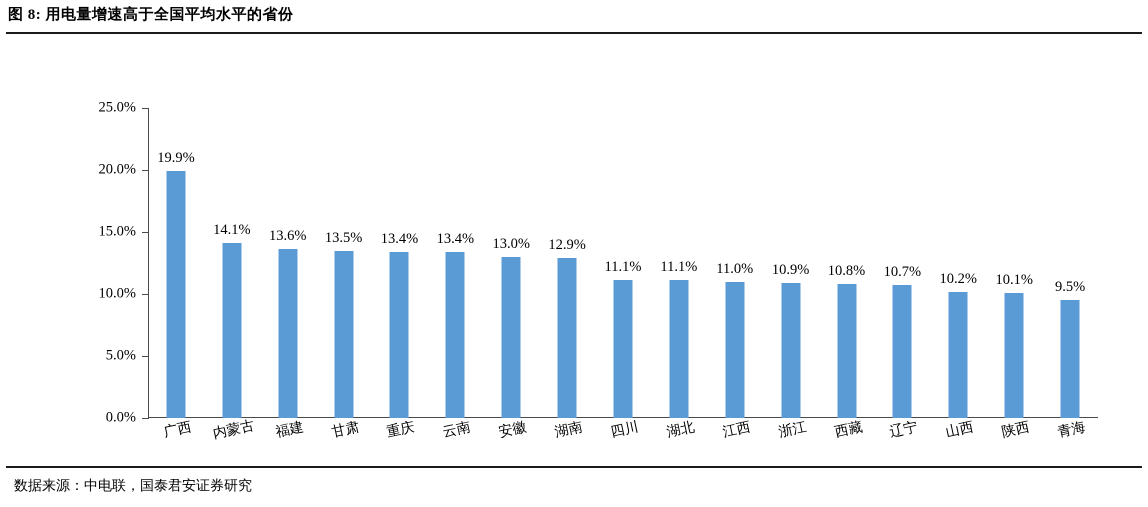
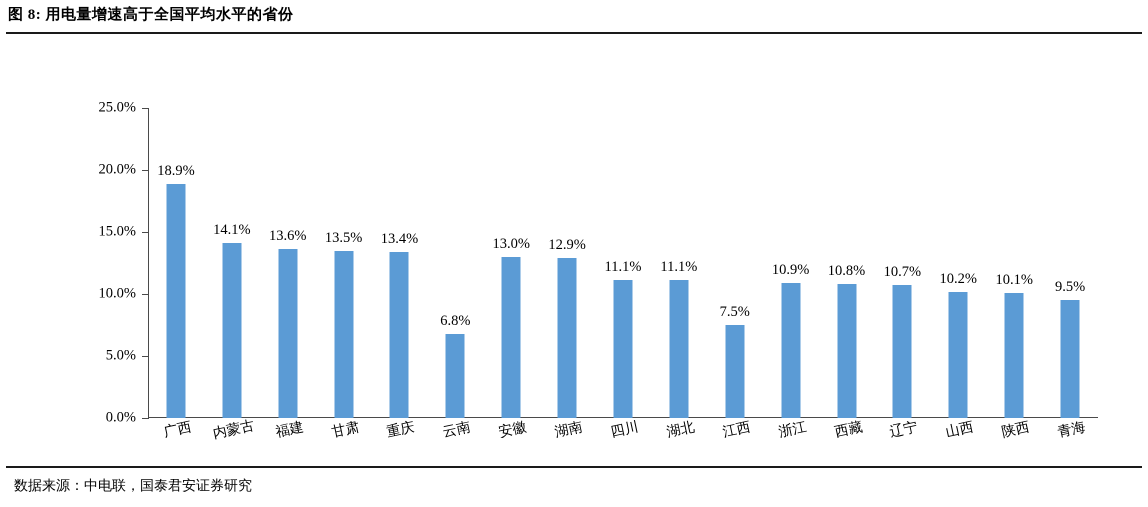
广西: 19.9% -> 18.9%
云南: 13.4% -> 6.8%
江西: 11.0% -> 7.5%
